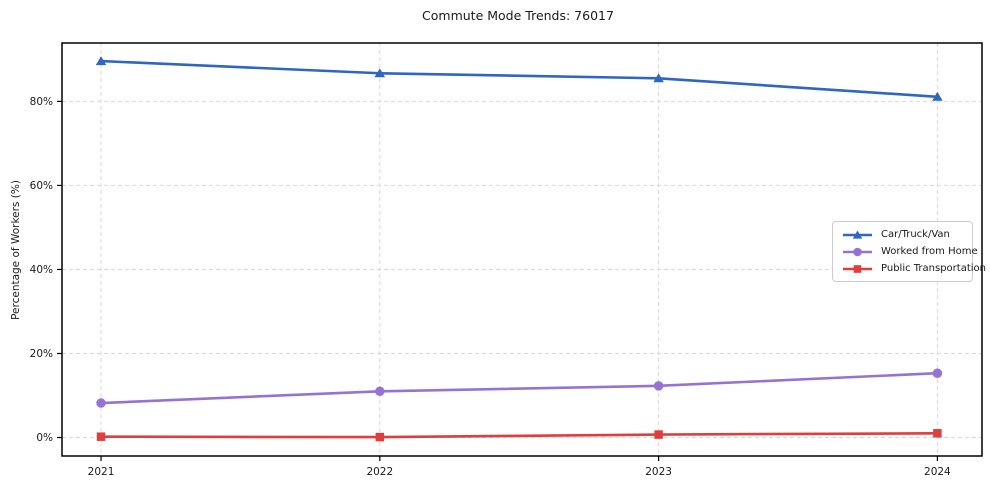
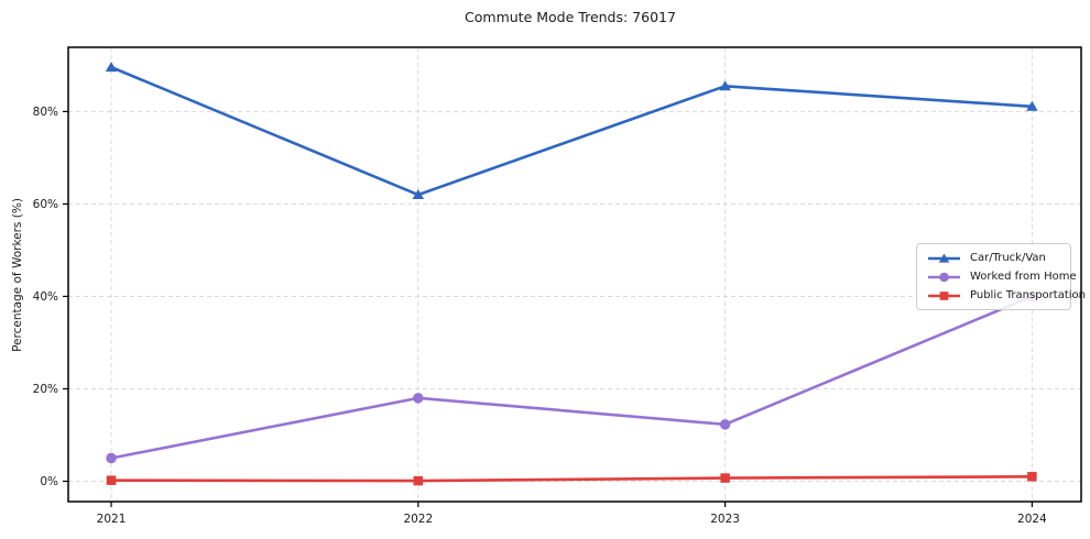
Worked from Home/2021: 8% -> 5%
Car/Truck/Van/2022: 87% -> 62%
Worked from Home/2022: 11% -> 18%
Worked from Home/2024: 15% -> 40%
